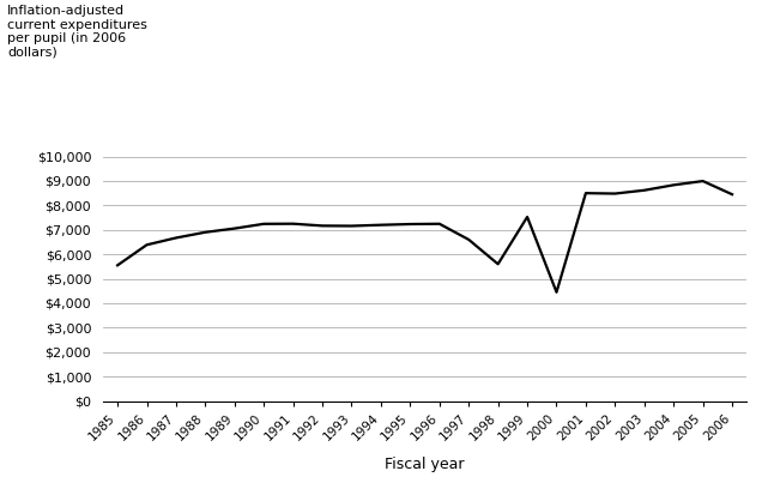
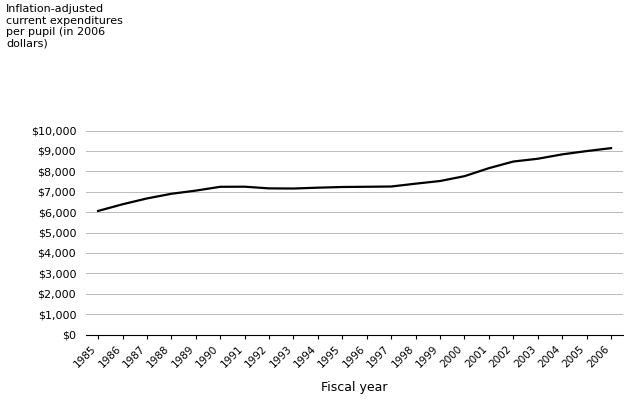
1985: $5,550 -> $6,060
1997: $6,600 -> $7,260
1998: $5,600 -> $7,400
2000: $4,450 -> $7,760
2001: $8,500 -> $8,160
2006: $8,450 -> $9,140
